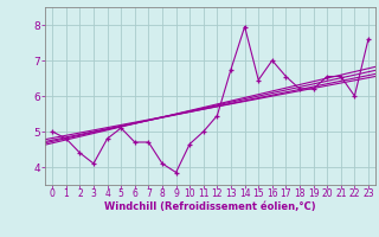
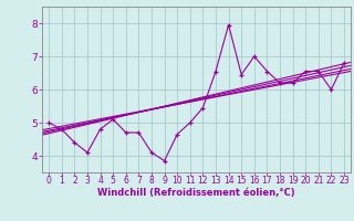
13: 6.75 -> 6.55
23: 7.60 -> 6.80
